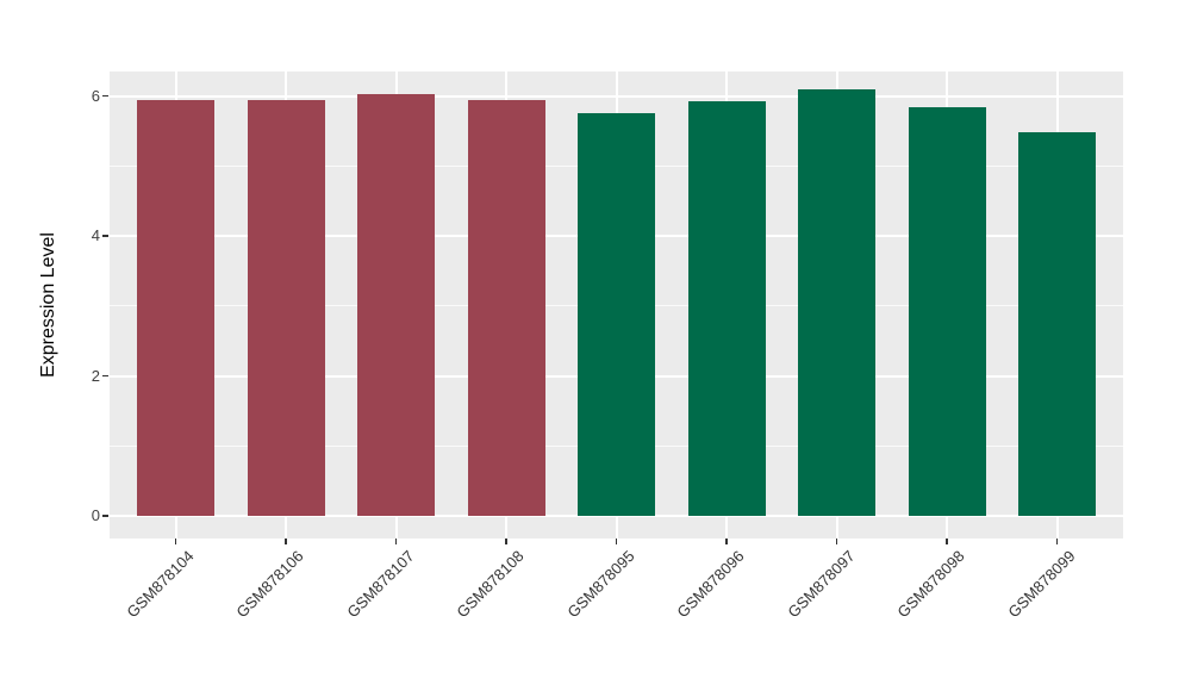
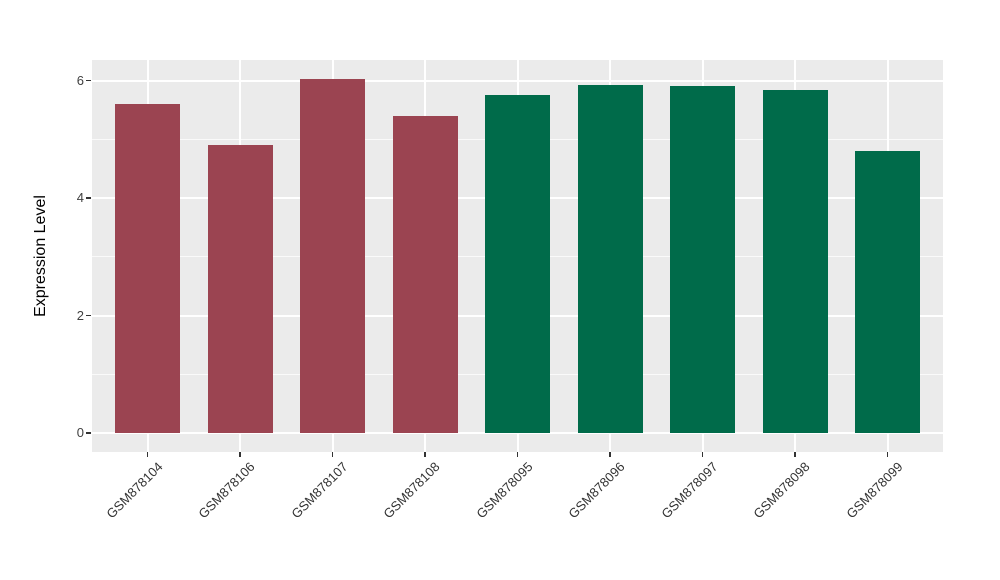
GSM878104: 5.9 -> 5.6
GSM878106: 5.9 -> 4.9
GSM878108: 5.9 -> 5.4
GSM878097: 6.1 -> 5.9
GSM878099: 5.5 -> 4.8
